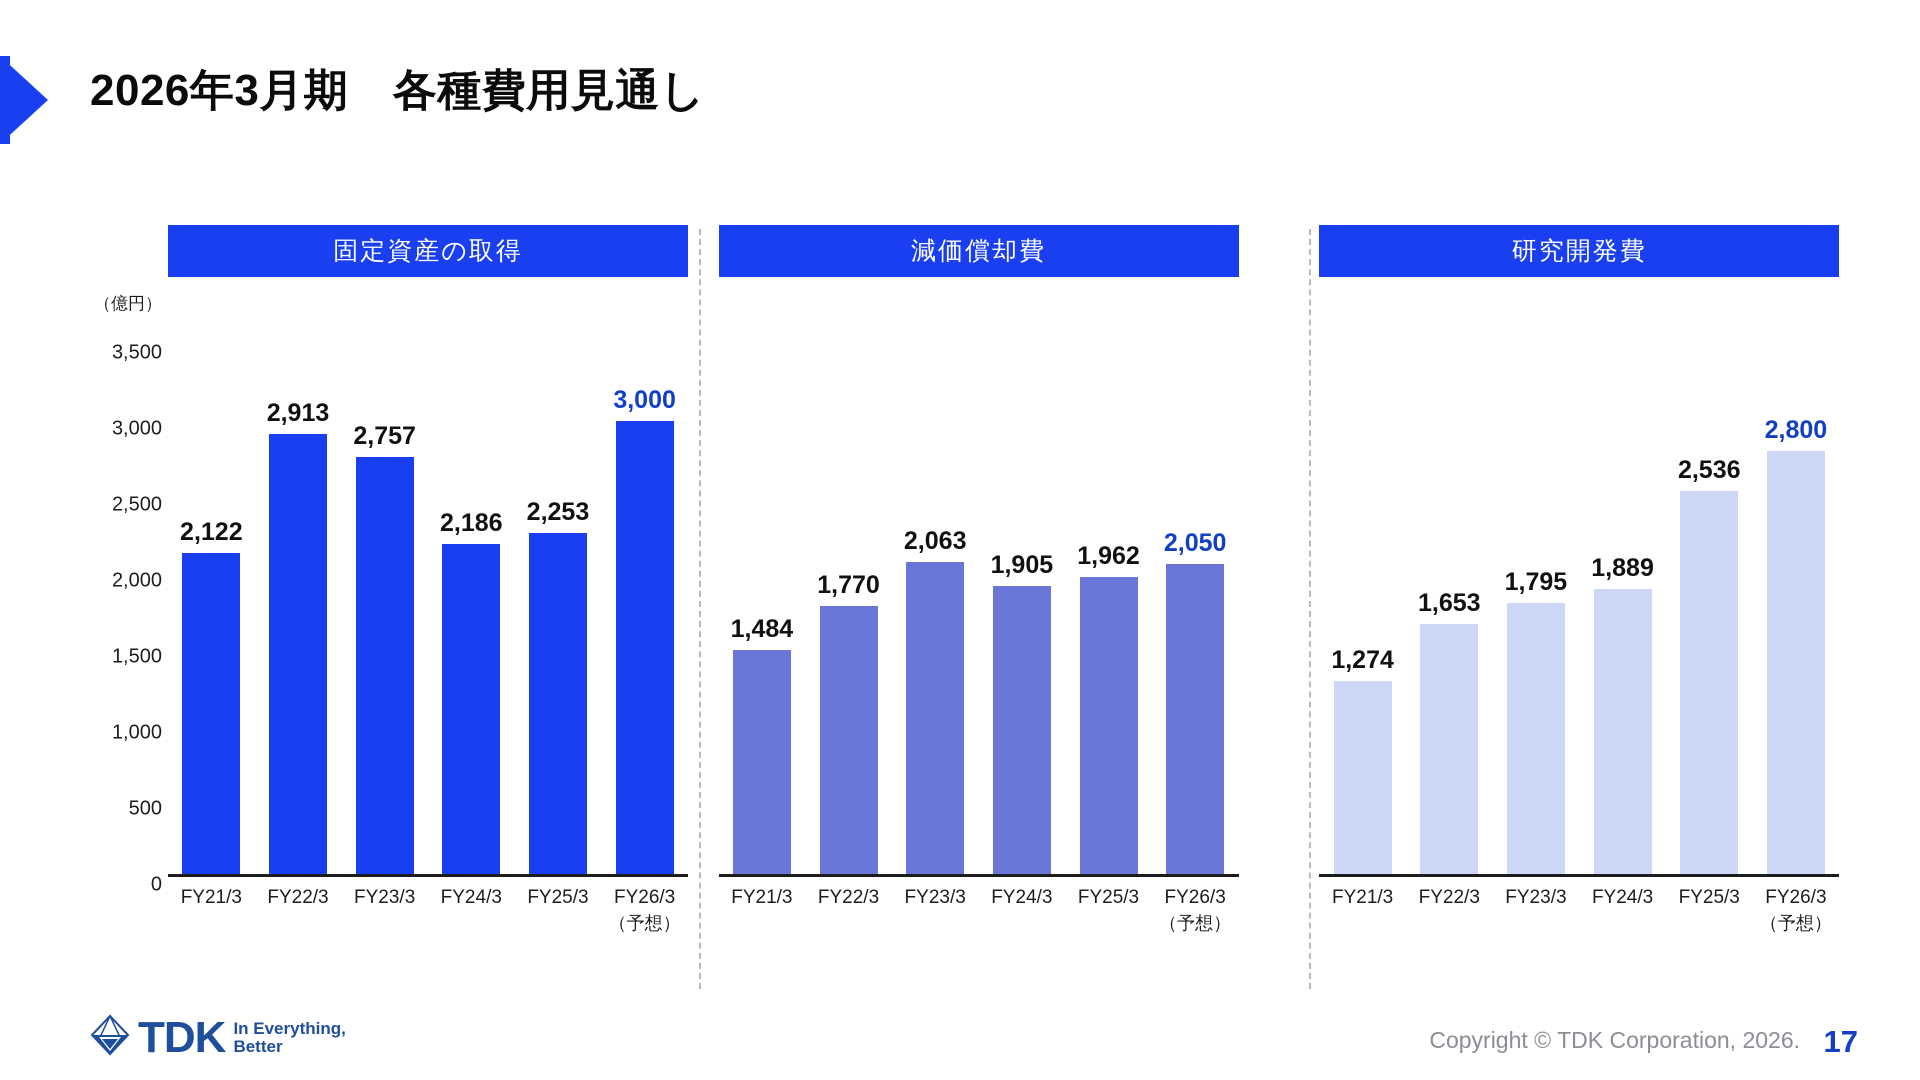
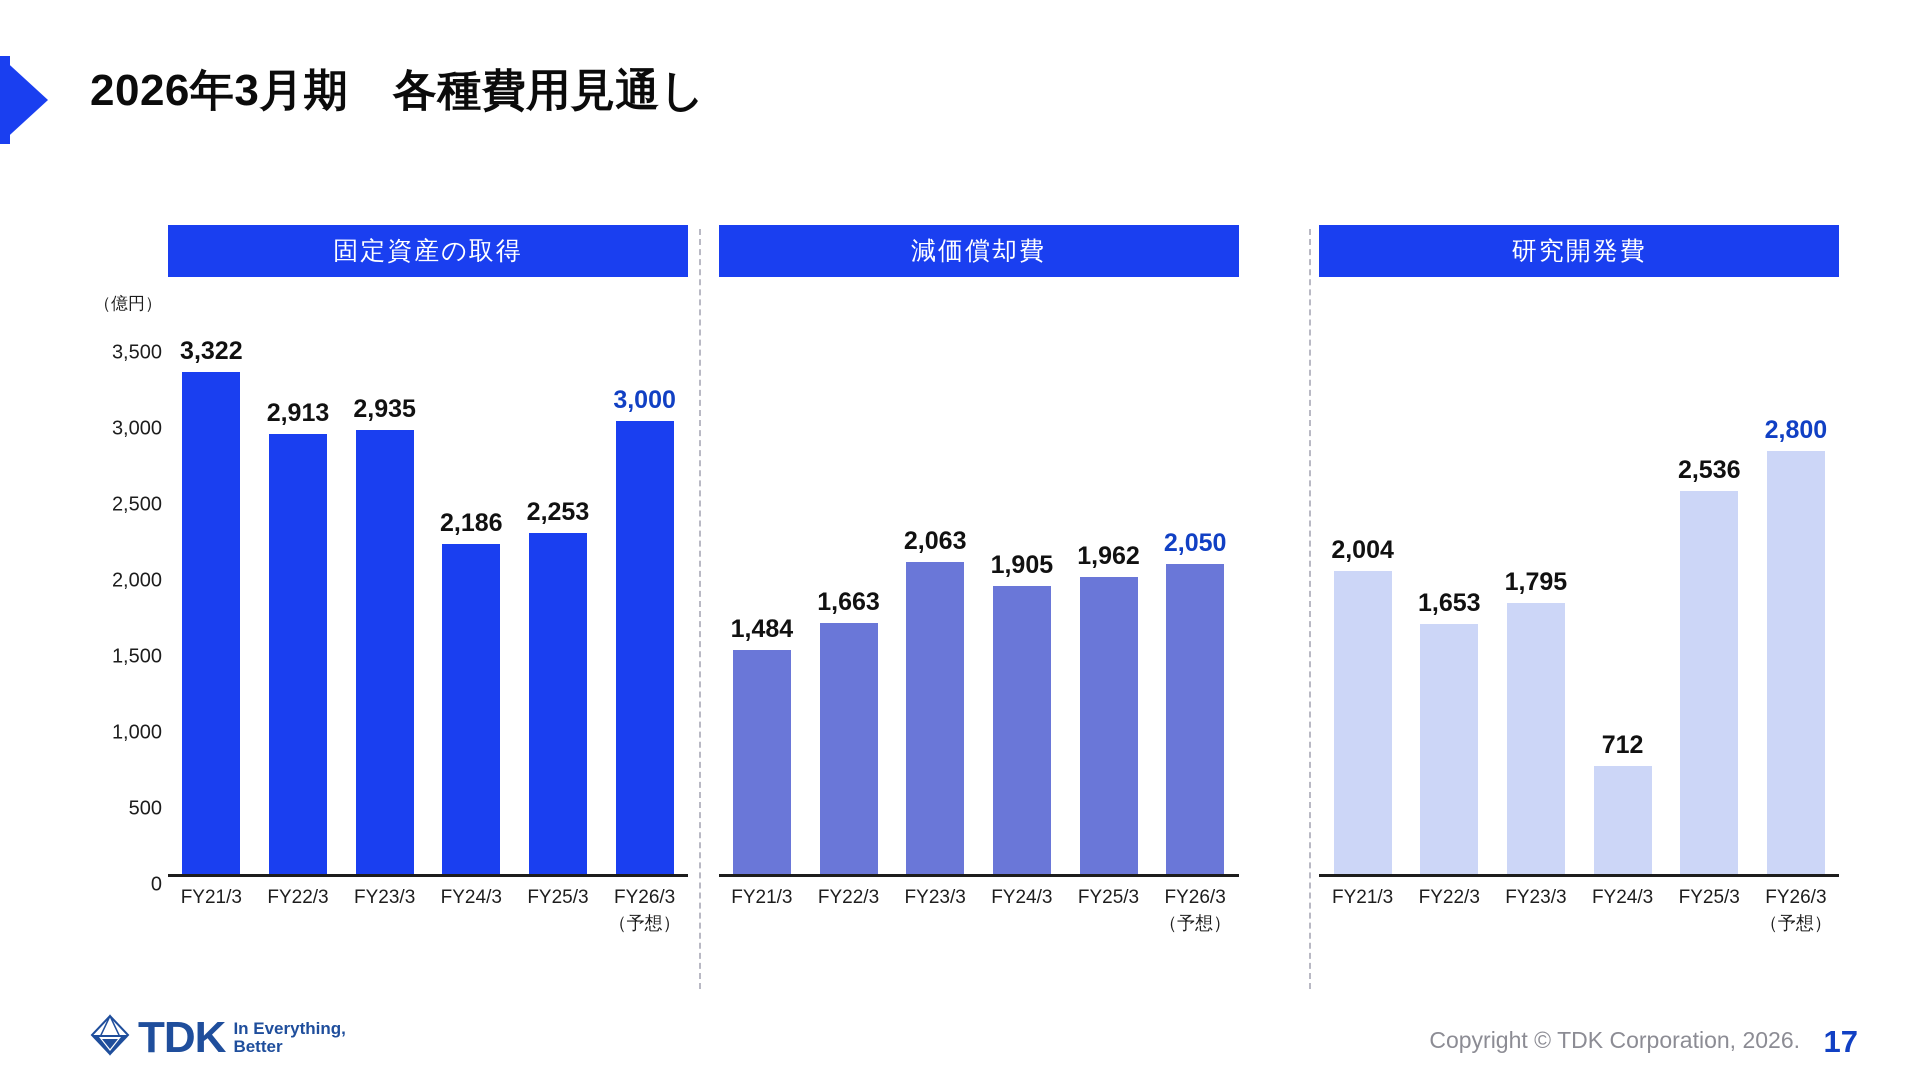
固定資産の取得/FY21/3: 2,122 -> 3,322
固定資産の取得/FY23/3: 2,757 -> 2,935
減価償却費/FY22/3: 1,770 -> 1,663
研究開発費/FY21/3: 1,274 -> 2,004
研究開発費/FY24/3: 1,889 -> 712
